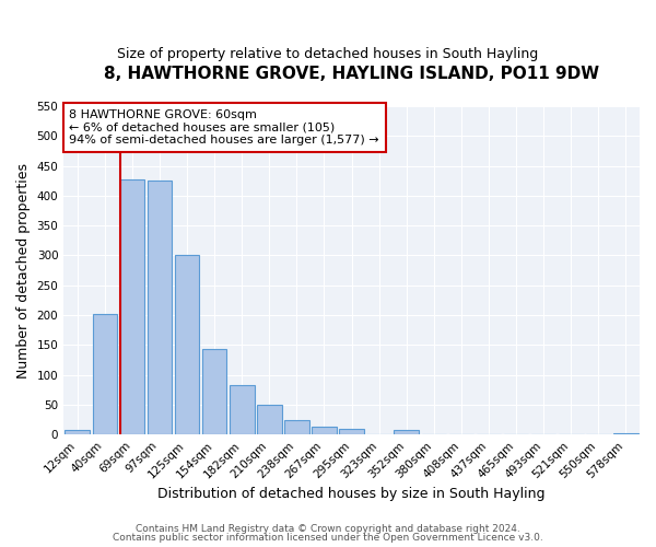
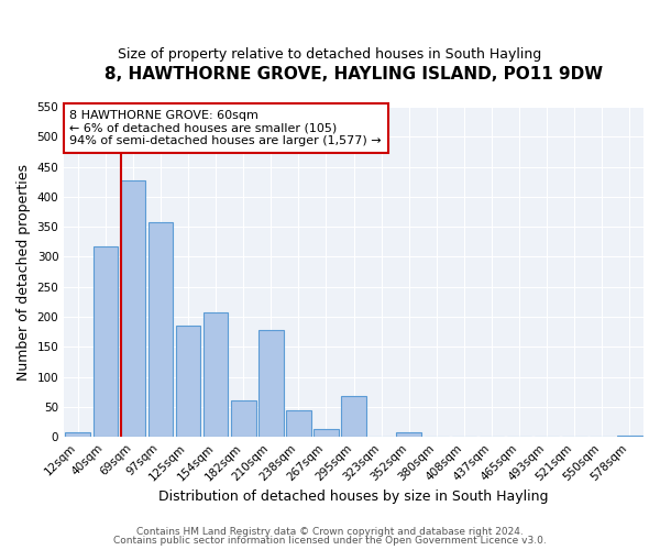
40sqm: 202 -> 318
97sqm: 425 -> 358
125sqm: 300 -> 186
154sqm: 143 -> 208
182sqm: 82 -> 60
210sqm: 50 -> 178
238sqm: 25 -> 44
295sqm: 10 -> 68
